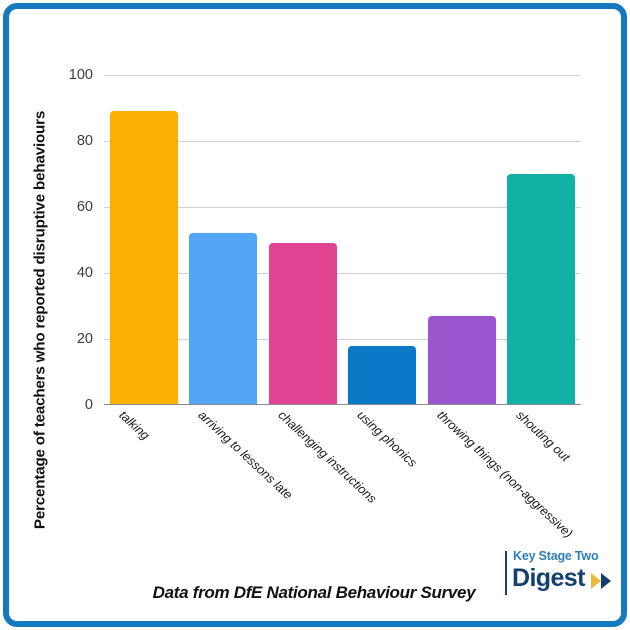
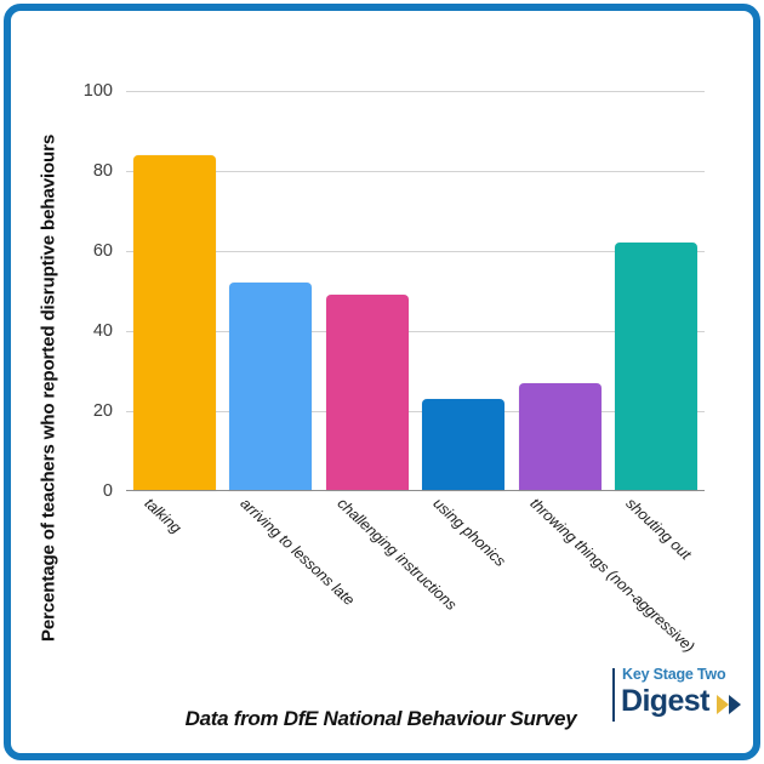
talking: 89 -> 84
using phonics: 18 -> 23
shouting out: 70 -> 62
